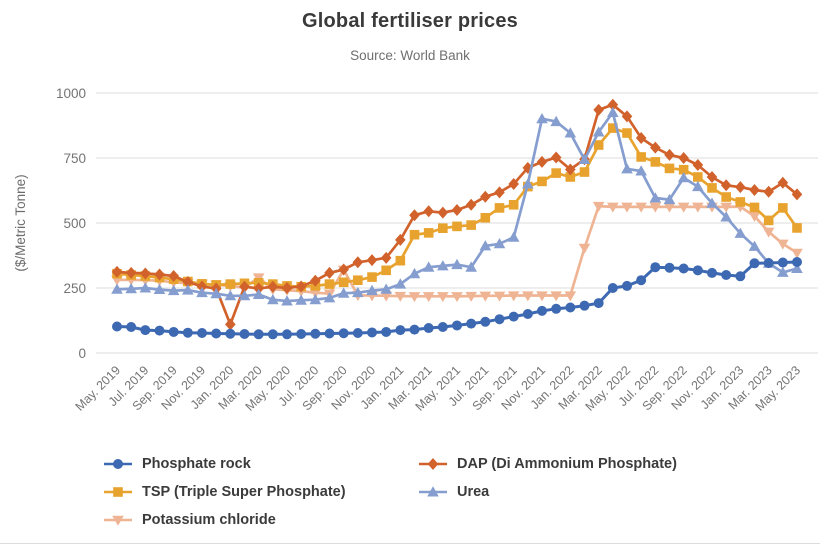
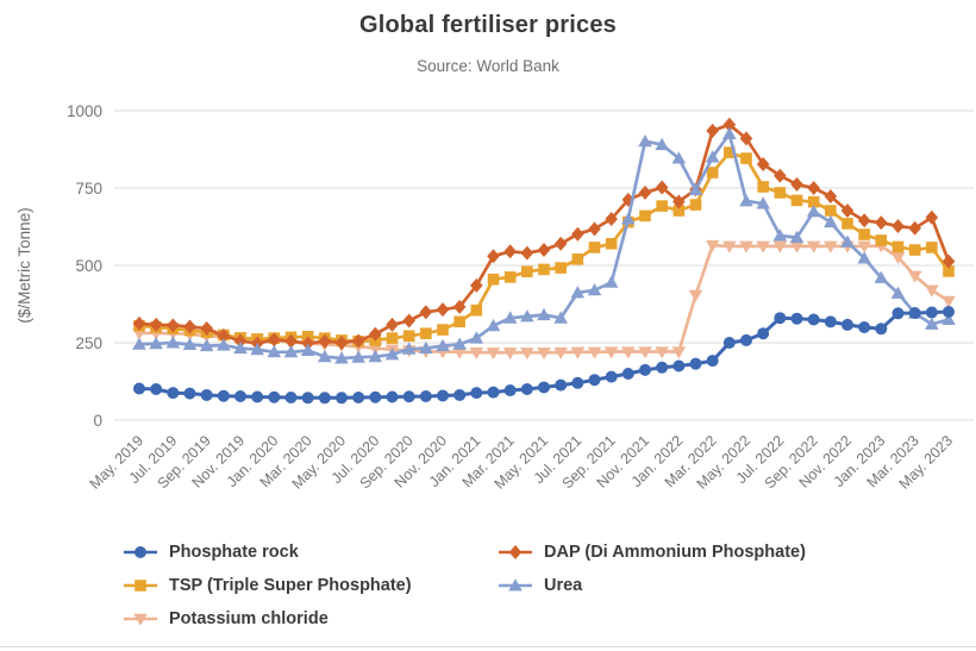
DAP (Di Ammonium Phosphate)/Jan. 2020: 110 -> 260
Potassium chloride/Mar. 2020: 290 -> 250
Potassium chloride/Sep. 2020: 320 -> 220
TSP (Triple Super Phosphate)/Mar. 2023: 510 -> 550
DAP (Di Ammonium Phosphate)/May. 2023: 610 -> 510
